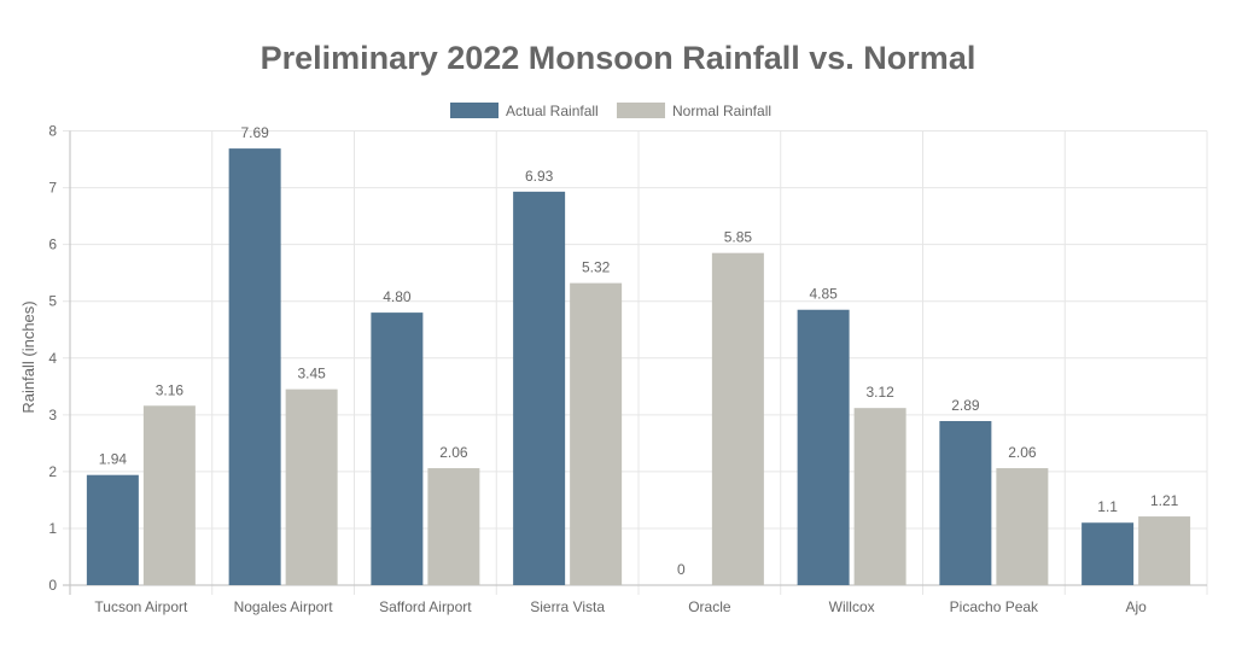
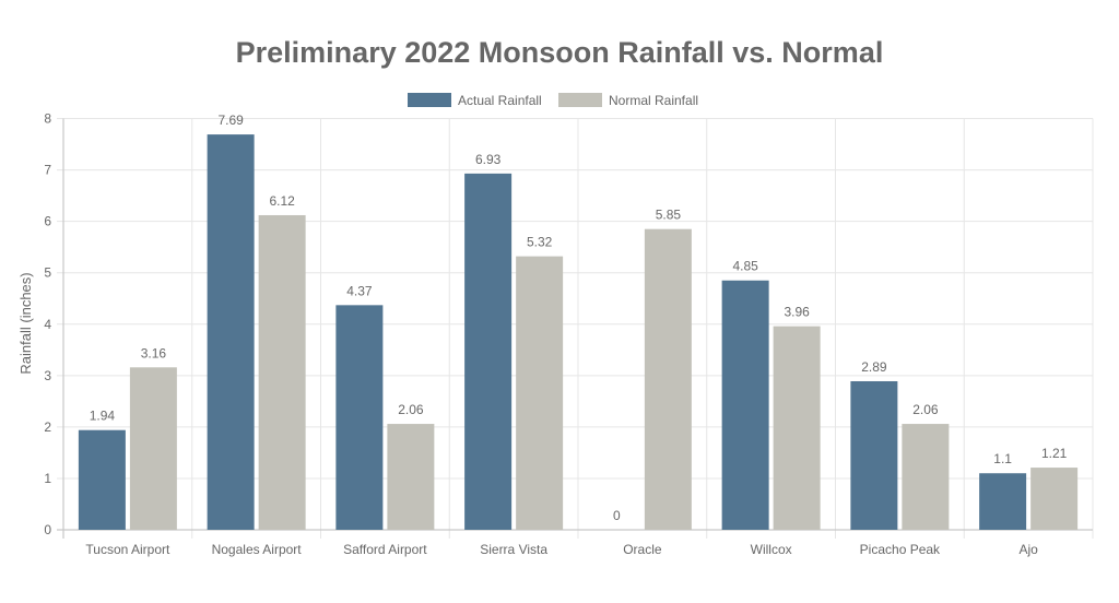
Normal Rainfall/Nogales Airport: 3.45 -> 6.12
Actual Rainfall/Safford Airport: 4.80 -> 4.37
Normal Rainfall/Willcox: 3.12 -> 3.96
